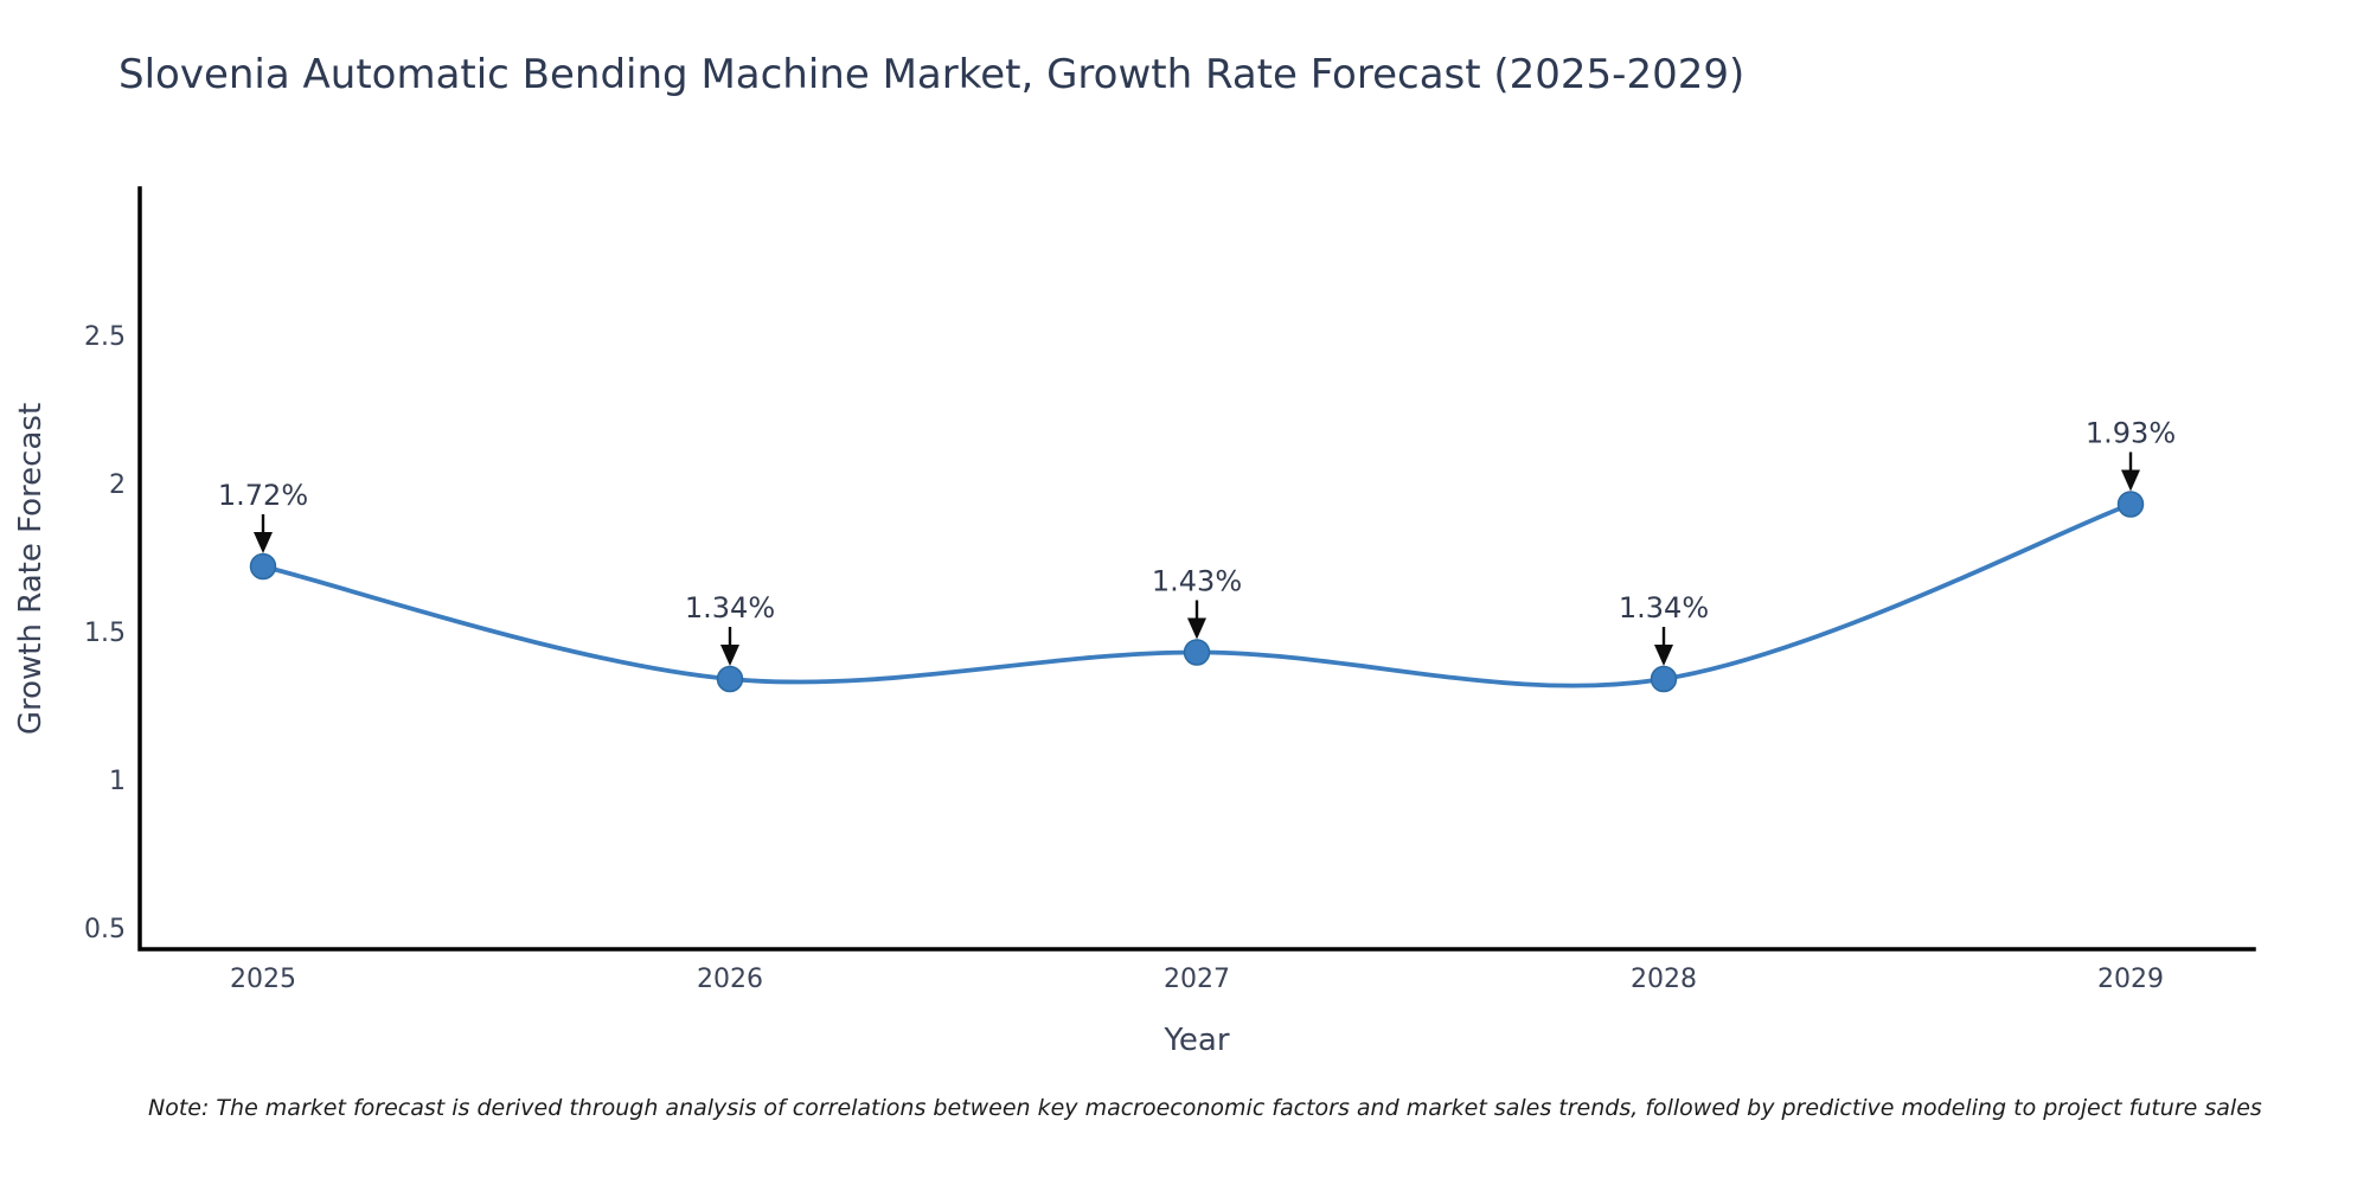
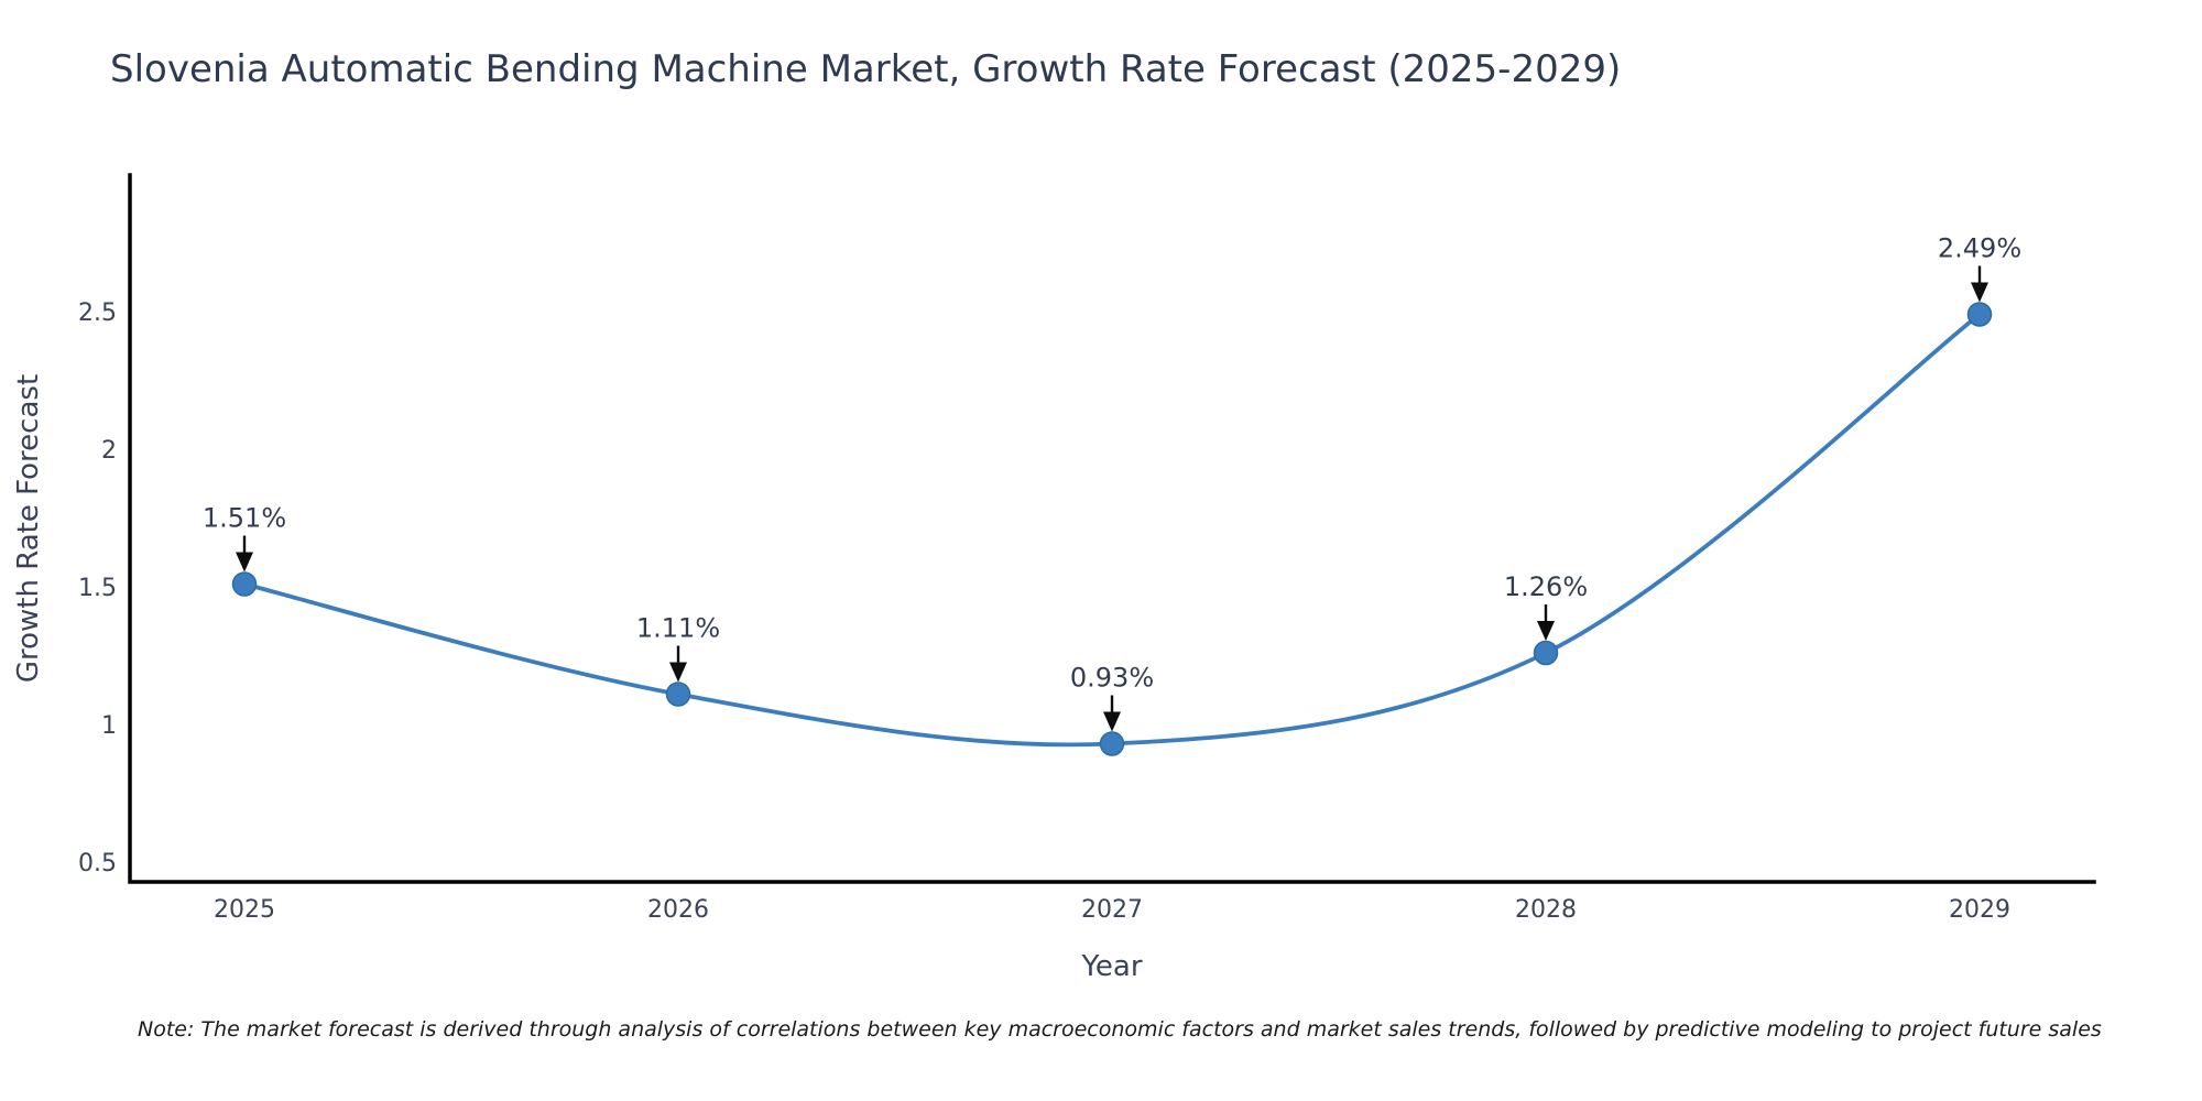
2025: 1.72% -> 1.51%
2026: 1.34% -> 1.11%
2027: 1.43% -> 0.93%
2028: 1.34% -> 1.26%
2029: 1.93% -> 2.49%
